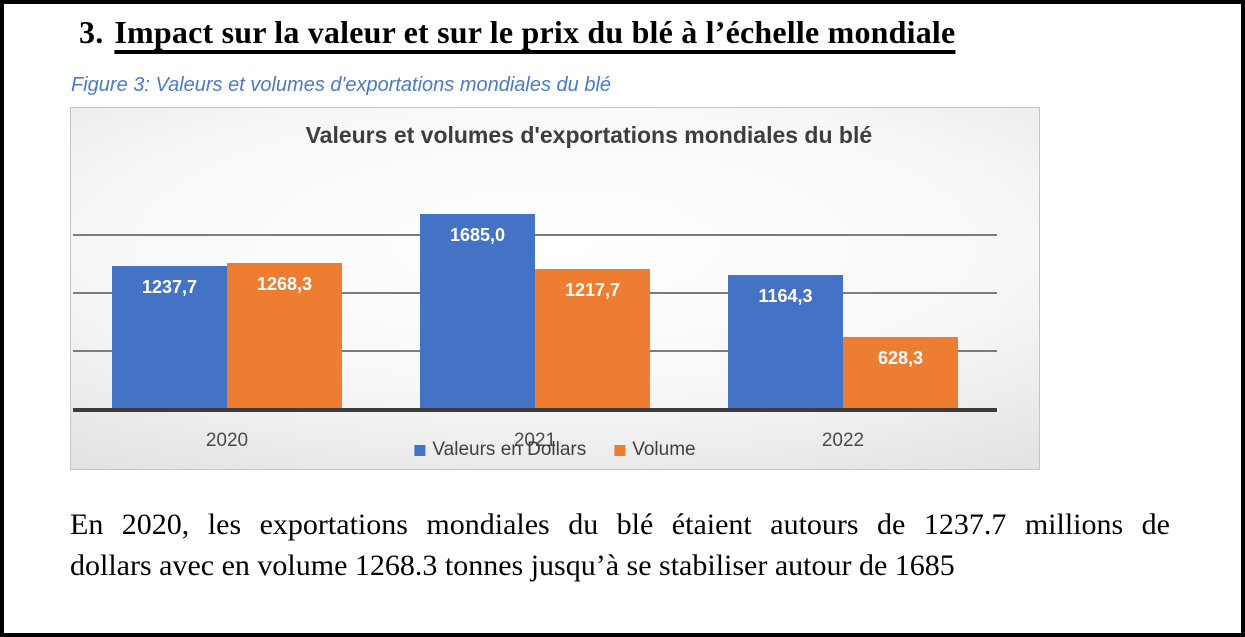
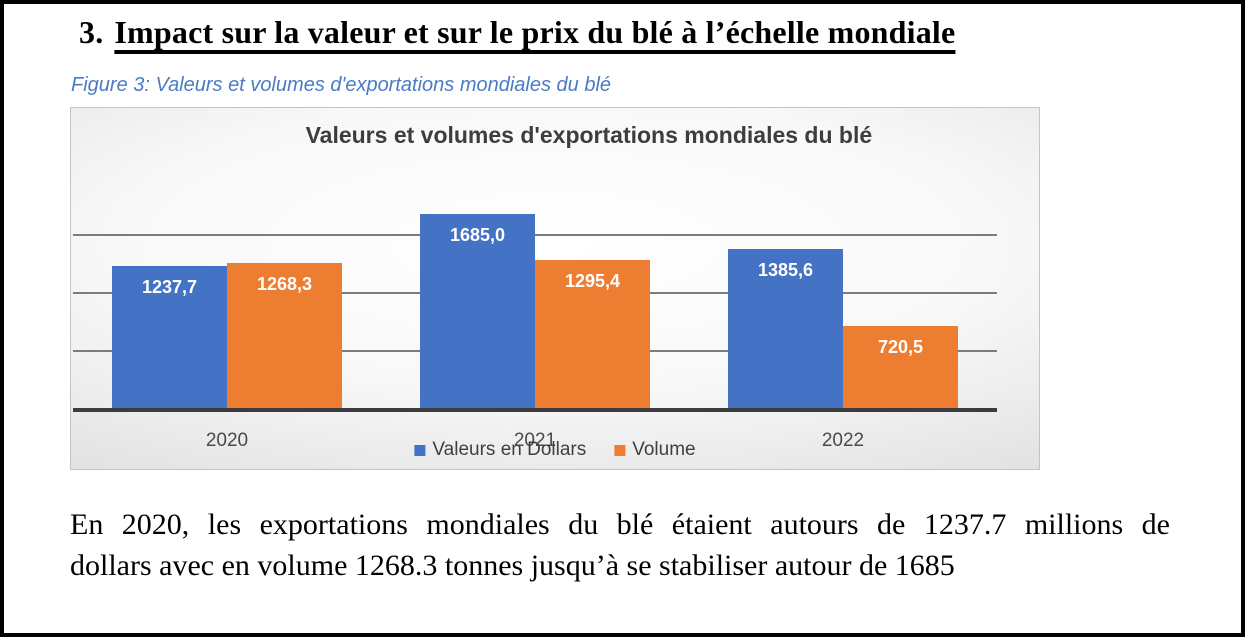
Volume/2021: 1217,7 -> 1295,4
Valeurs en Dollars/2022: 1164,3 -> 1385,6
Volume/2022: 628,3 -> 720,5
